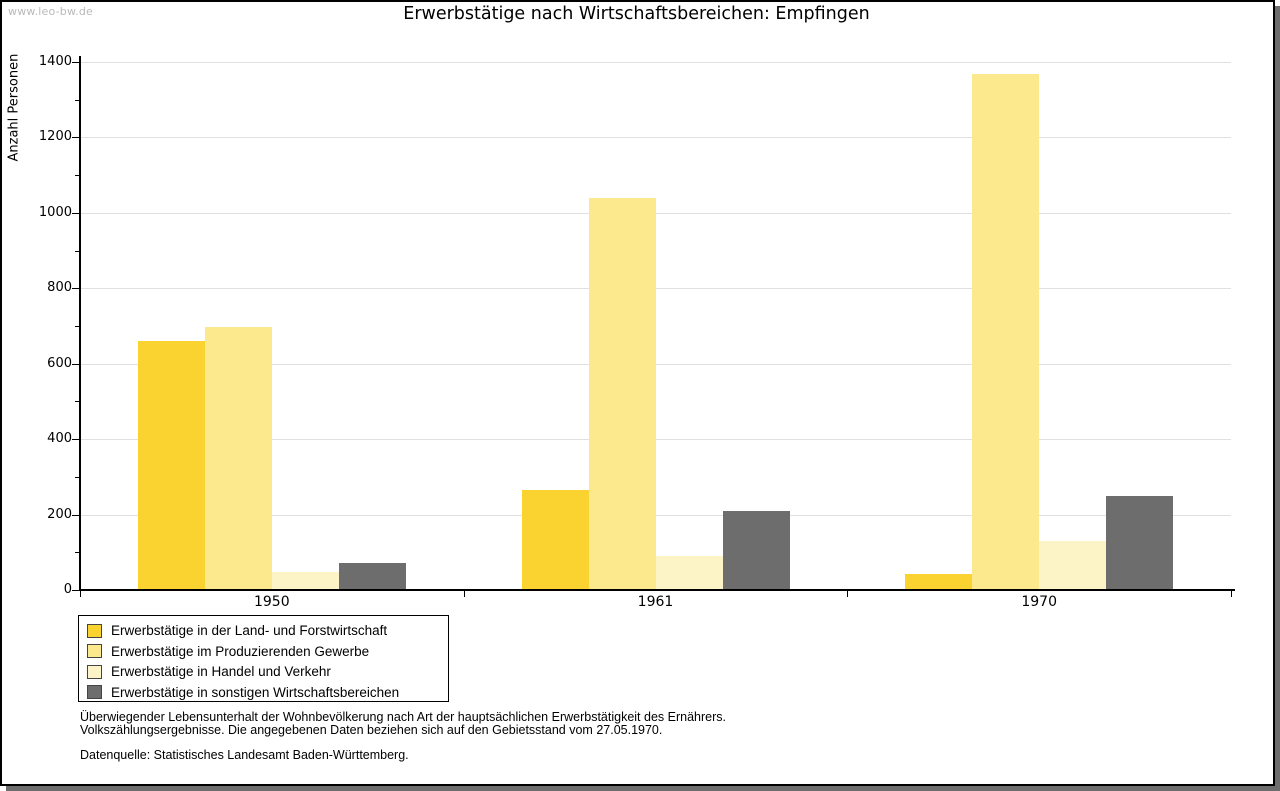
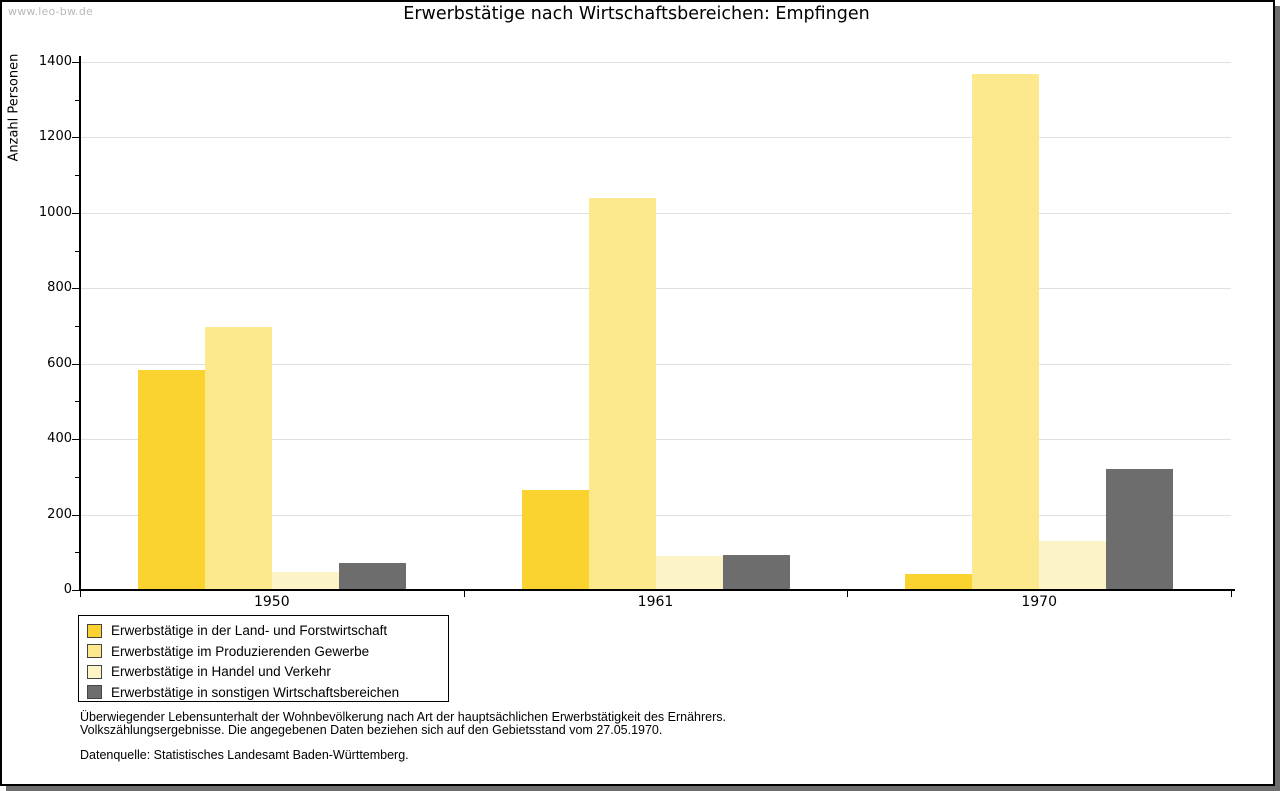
Erwerbstätige in der Land- und Forstwirtschaft/1950: 660 -> 580
Erwerbstätige in sonstigen Wirtschaftsbereichen/1961: 210 -> 90
Erwerbstätige in sonstigen Wirtschaftsbereichen/1970: 250 -> 320
